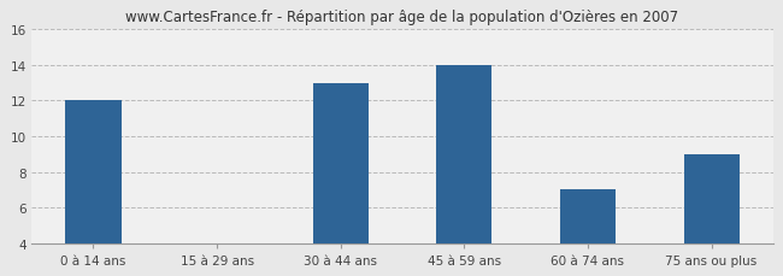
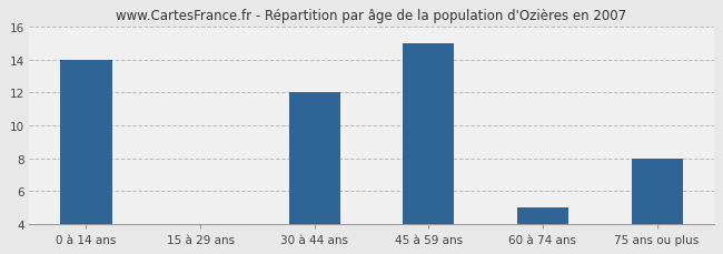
0 à 14 ans: 12 -> 14
30 à 44 ans: 13 -> 12
45 à 59 ans: 14 -> 15
60 à 74 ans: 7 -> 5
75 ans ou plus: 9 -> 8
